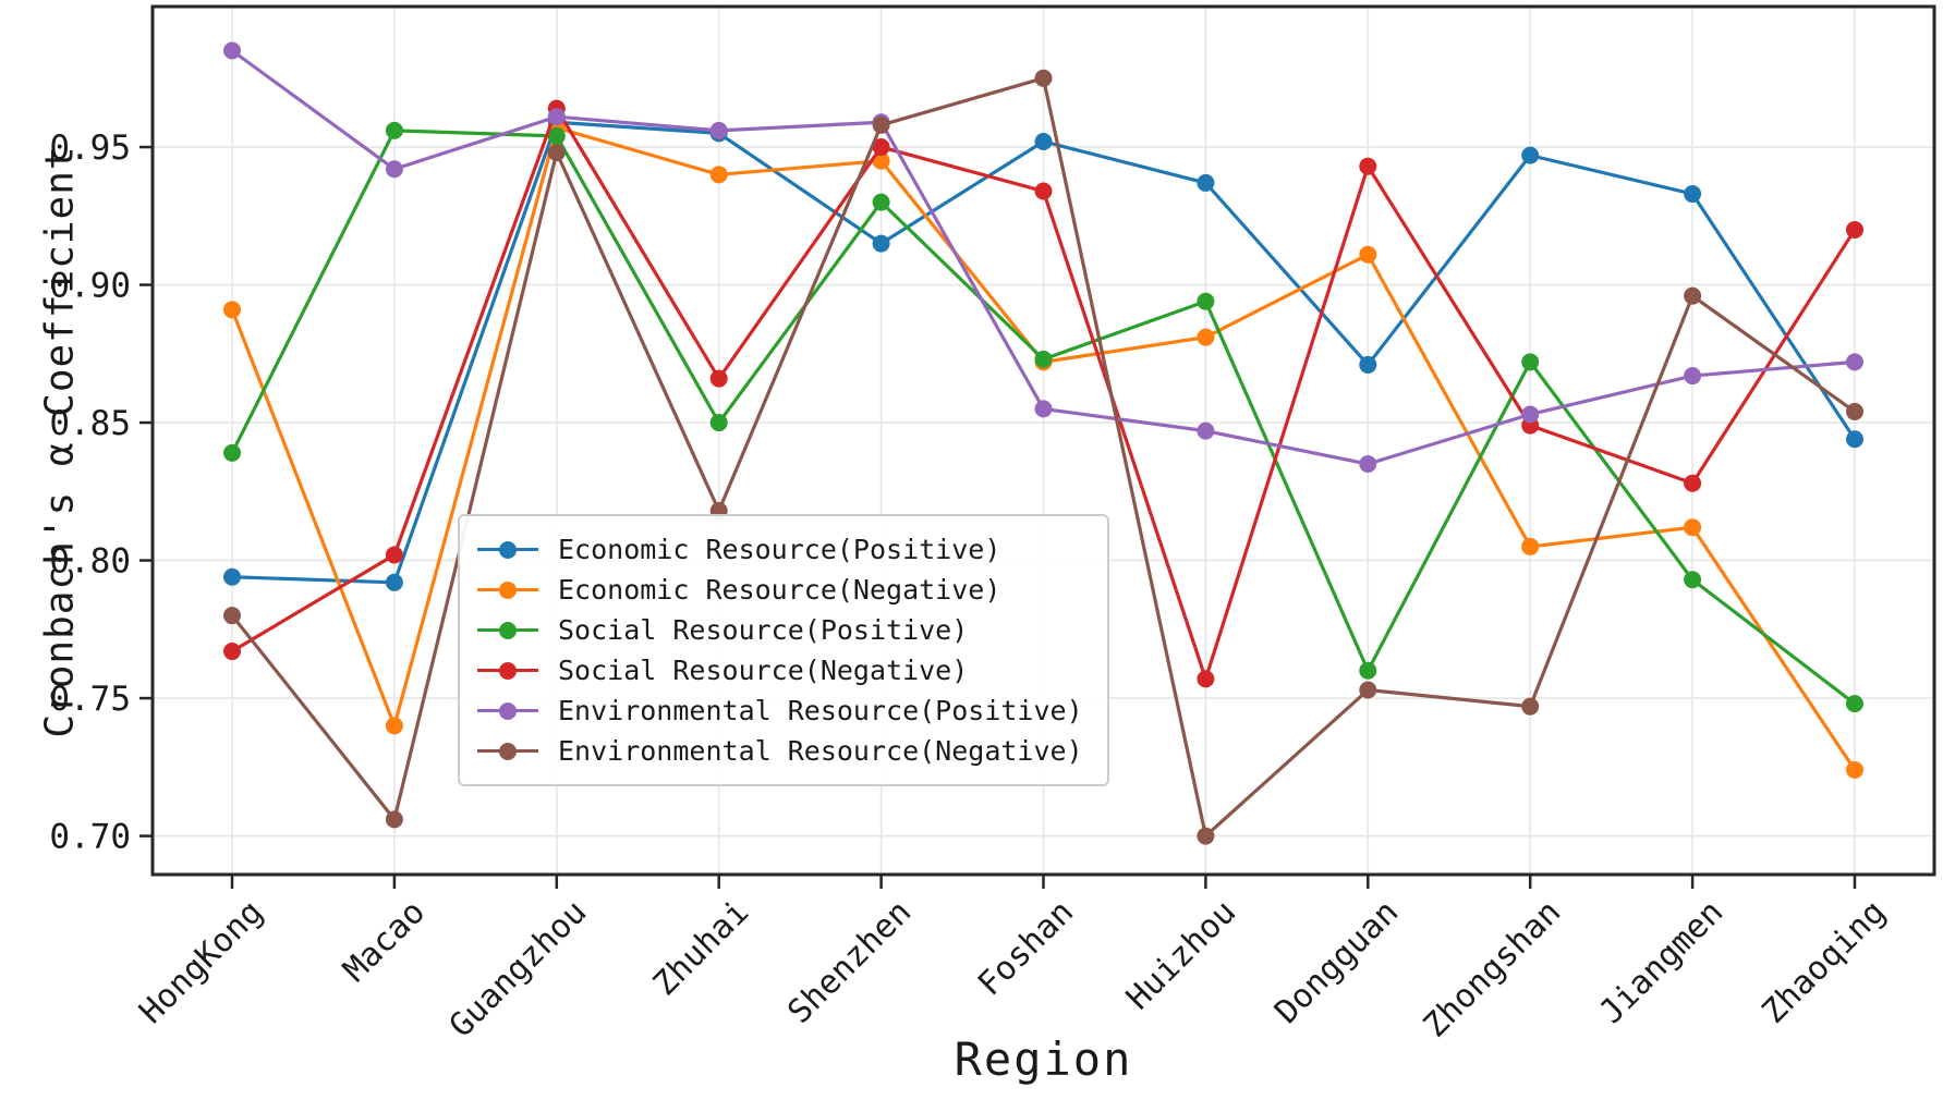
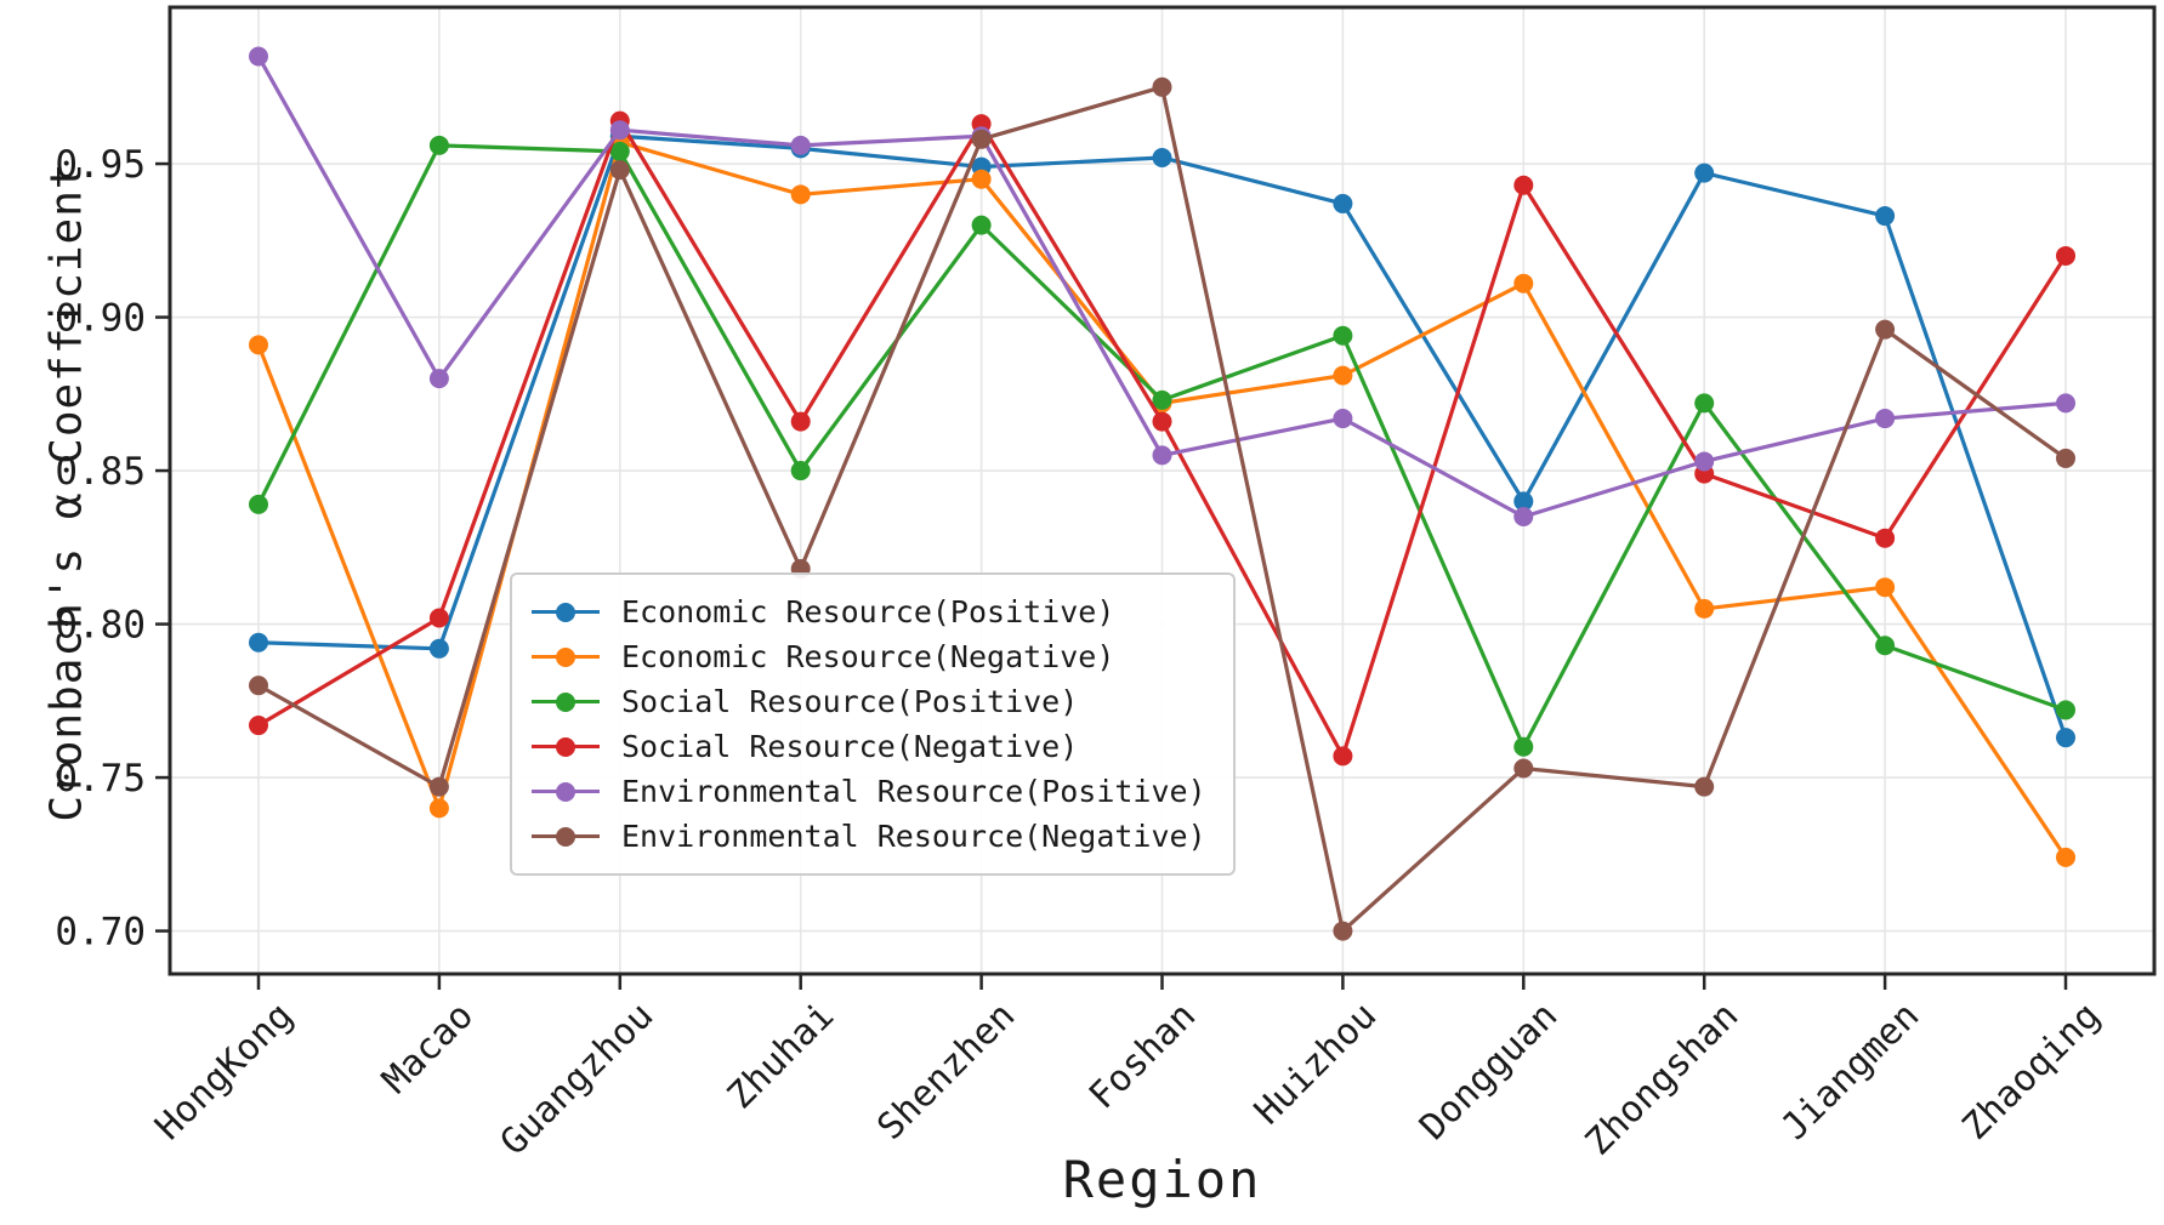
Environmental Resource(Positive)/Macao: 0.942 -> 0.880
Environmental Resource(Negative)/Macao: 0.706 -> 0.747
Economic Resource(Positive)/Shenzhen: 0.915 -> 0.949
Social Resource(Negative)/Shenzhen: 0.950 -> 0.963
Social Resource(Negative)/Foshan: 0.934 -> 0.866
Environmental Resource(Positive)/Huizhou: 0.847 -> 0.867
Economic Resource(Positive)/Dongguan: 0.871 -> 0.840
Economic Resource(Positive)/Zhaoqing: 0.844 -> 0.763
Social Resource(Positive)/Zhaoqing: 0.748 -> 0.772
